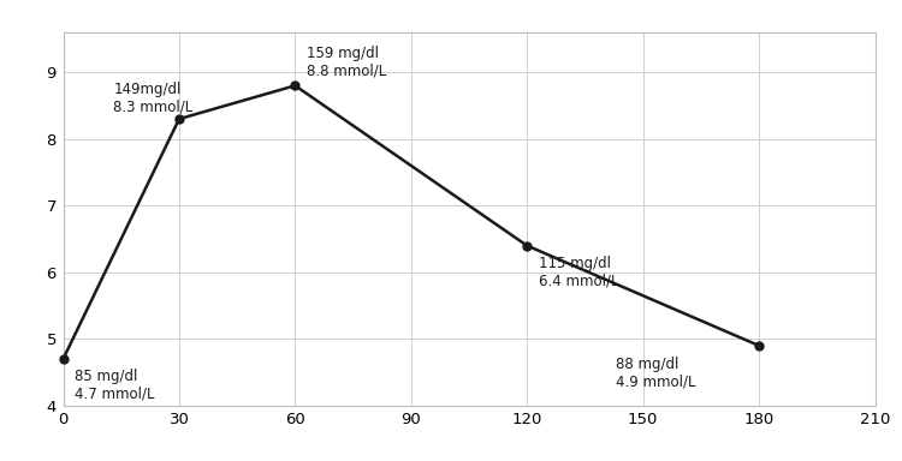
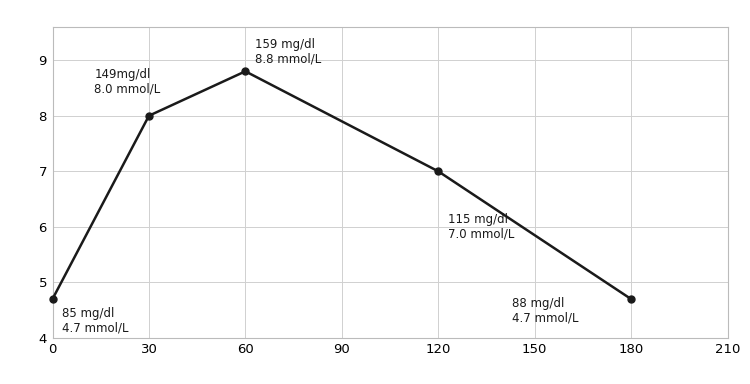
30: 8.3 -> 8.0
120: 6.4 -> 7.0
180: 4.9 -> 4.7
